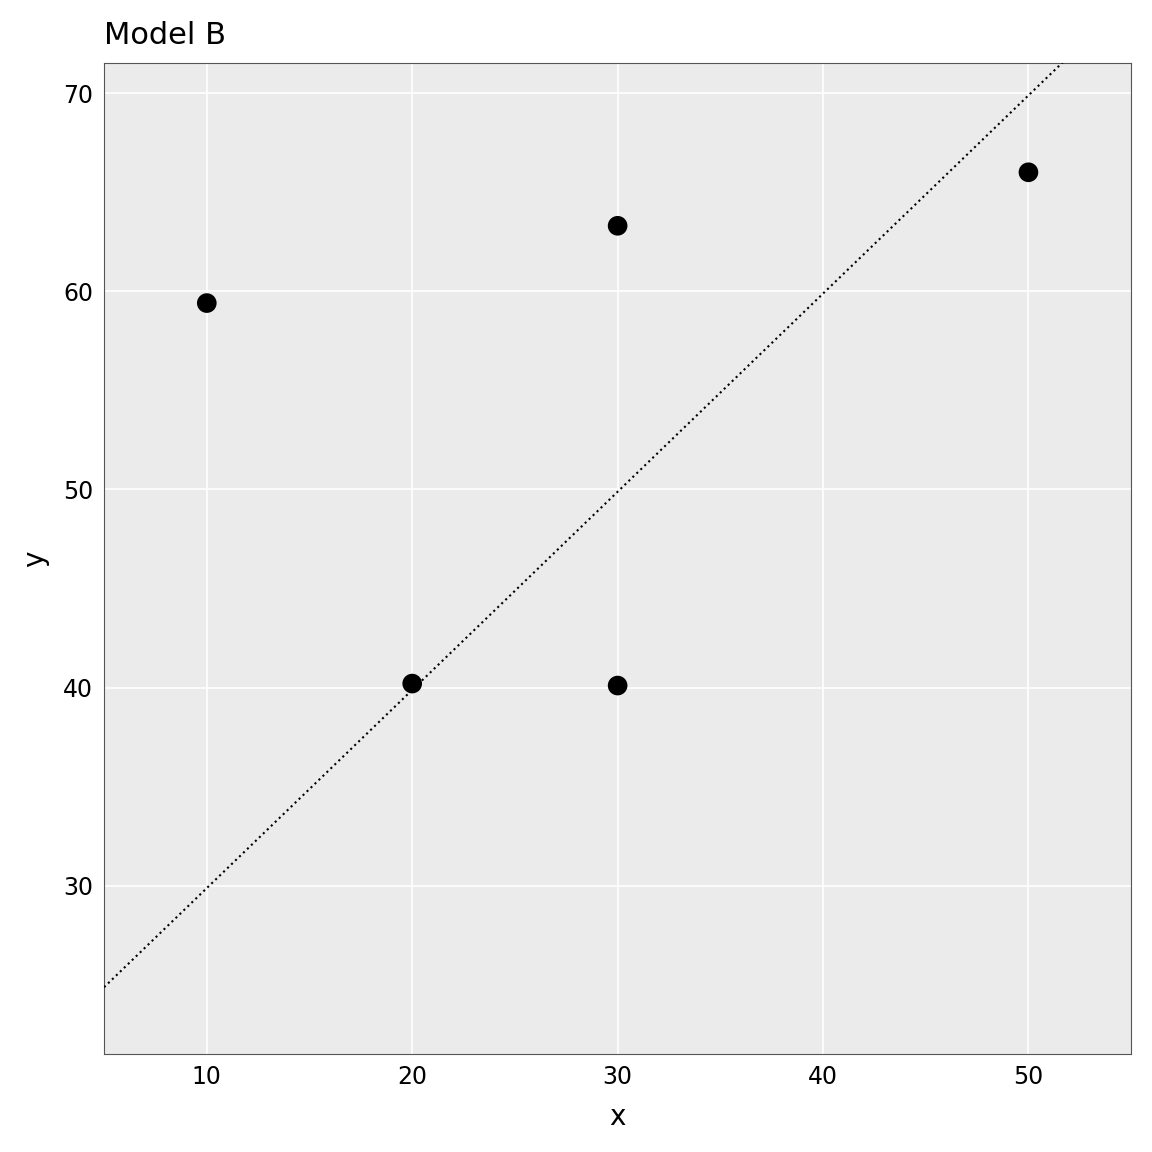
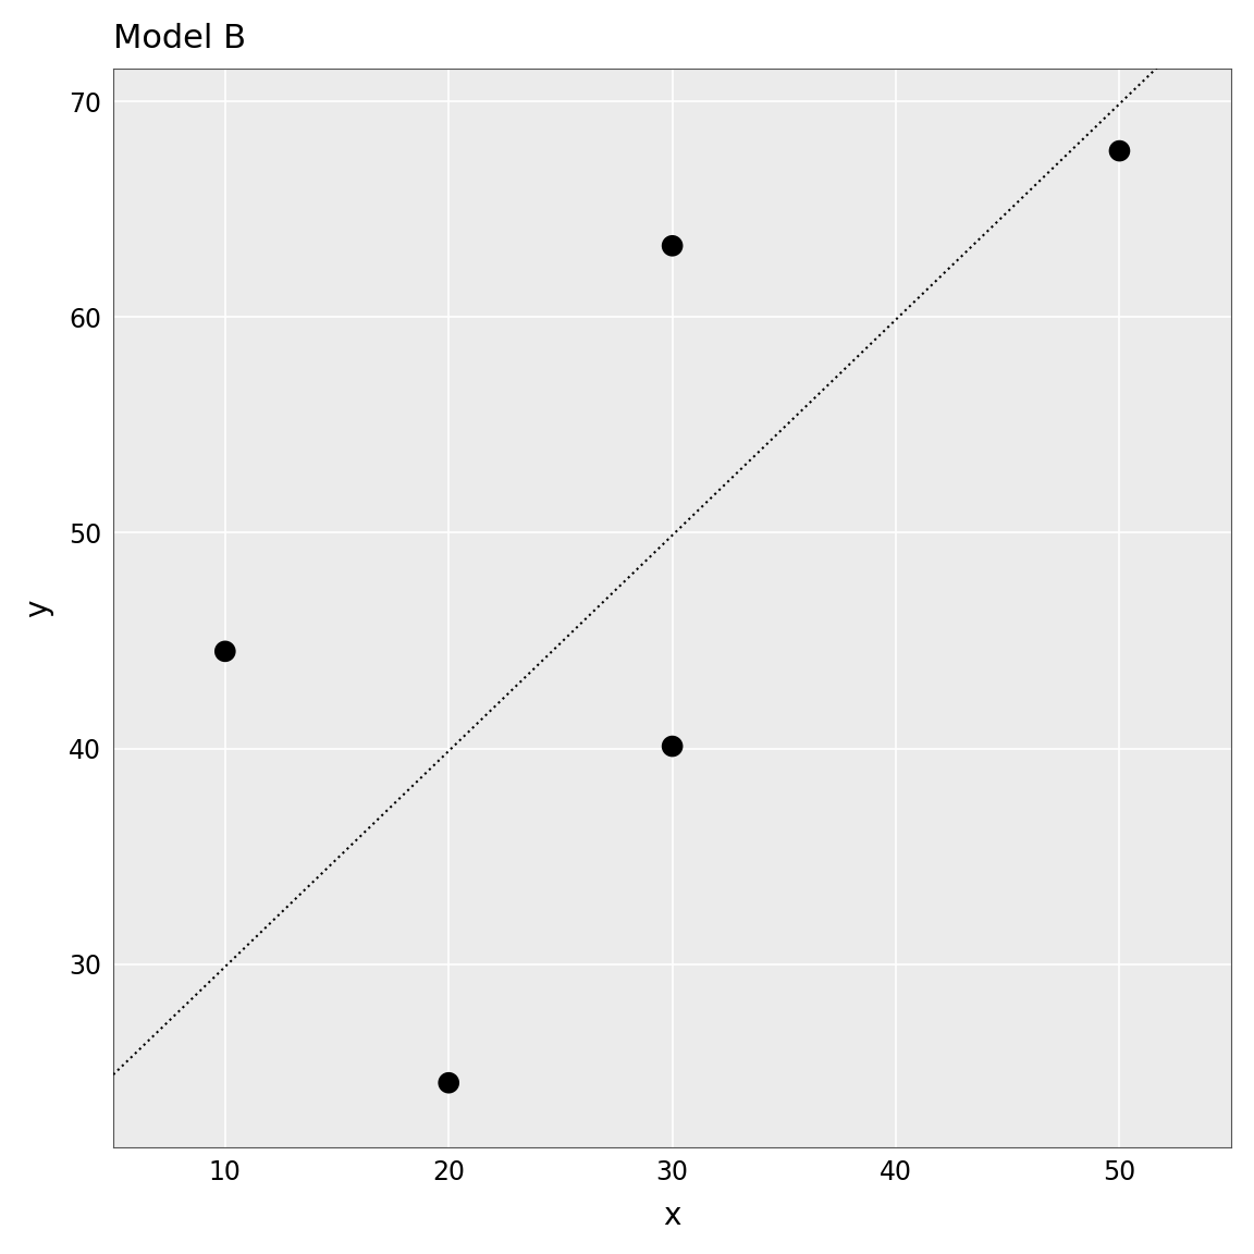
10: 59.4 -> 44.5
20: 40.2 -> 24.5
50: 66.0 -> 67.7
